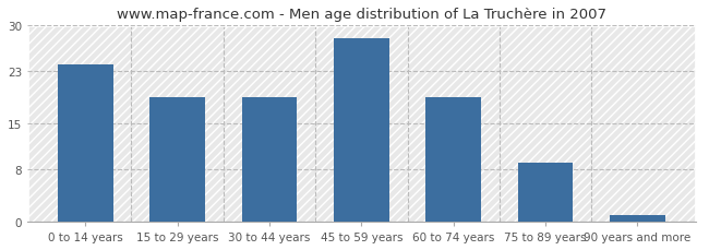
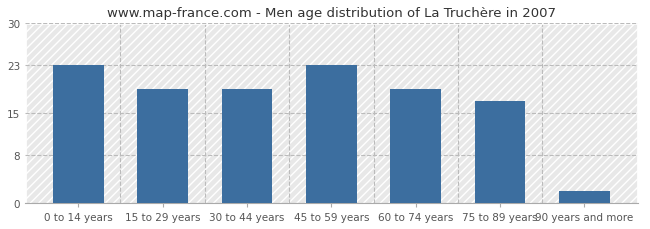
0 to 14 years: 24 -> 23
45 to 59 years: 28 -> 23
75 to 89 years: 9 -> 17
90 years and more: 1 -> 2
